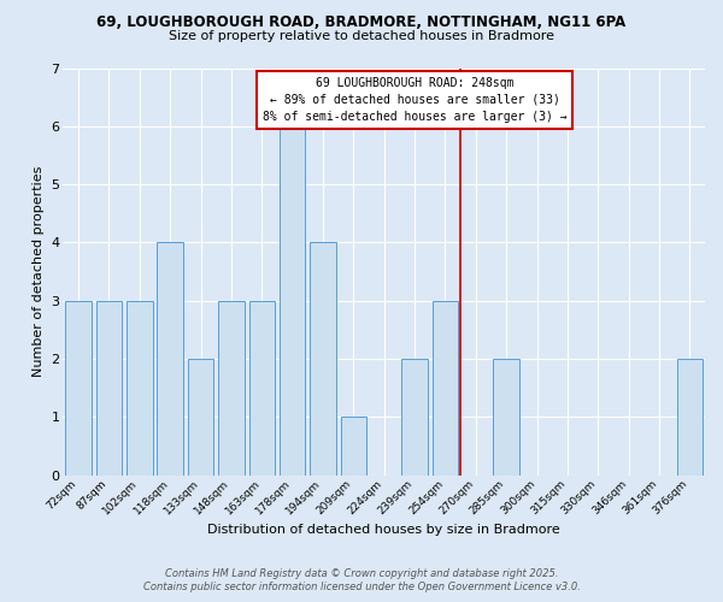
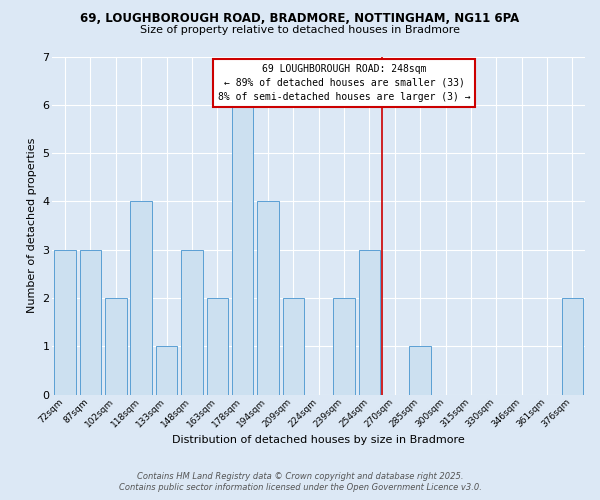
102sqm: 3 -> 2
133sqm: 2 -> 1
163sqm: 3 -> 2
209sqm: 1 -> 2
285sqm: 2 -> 1
